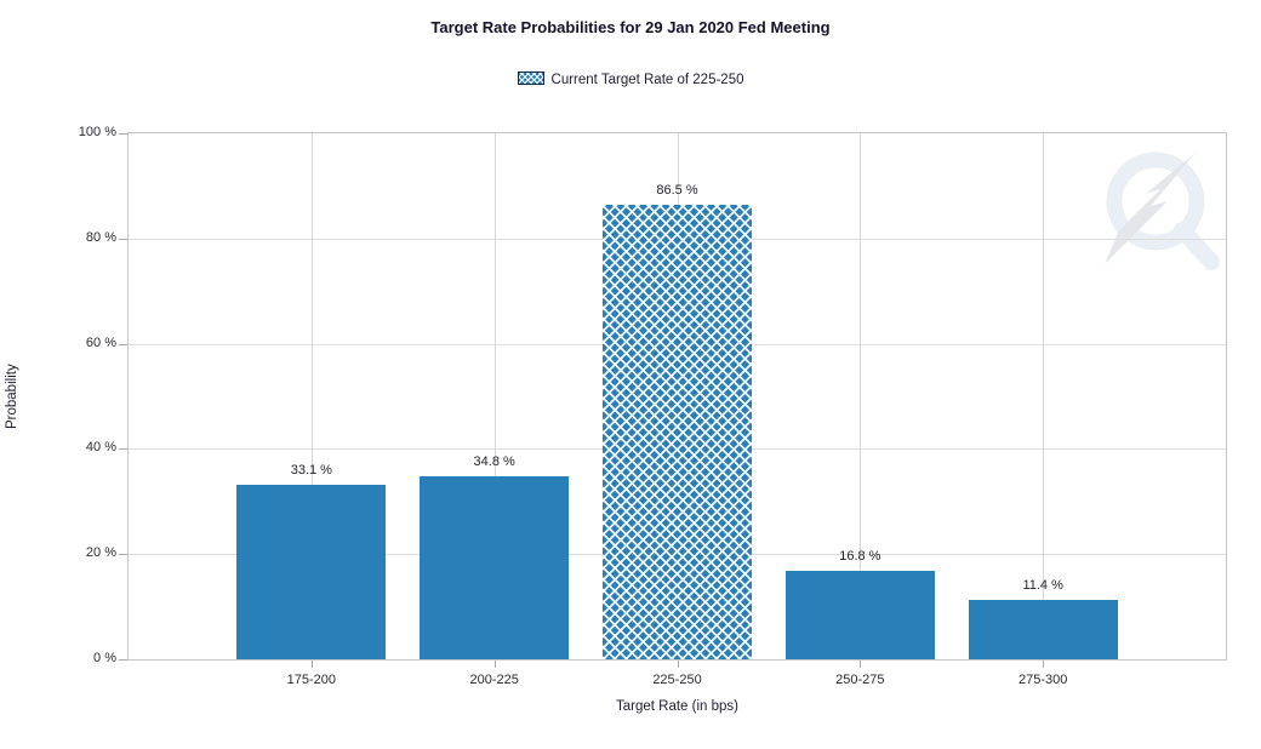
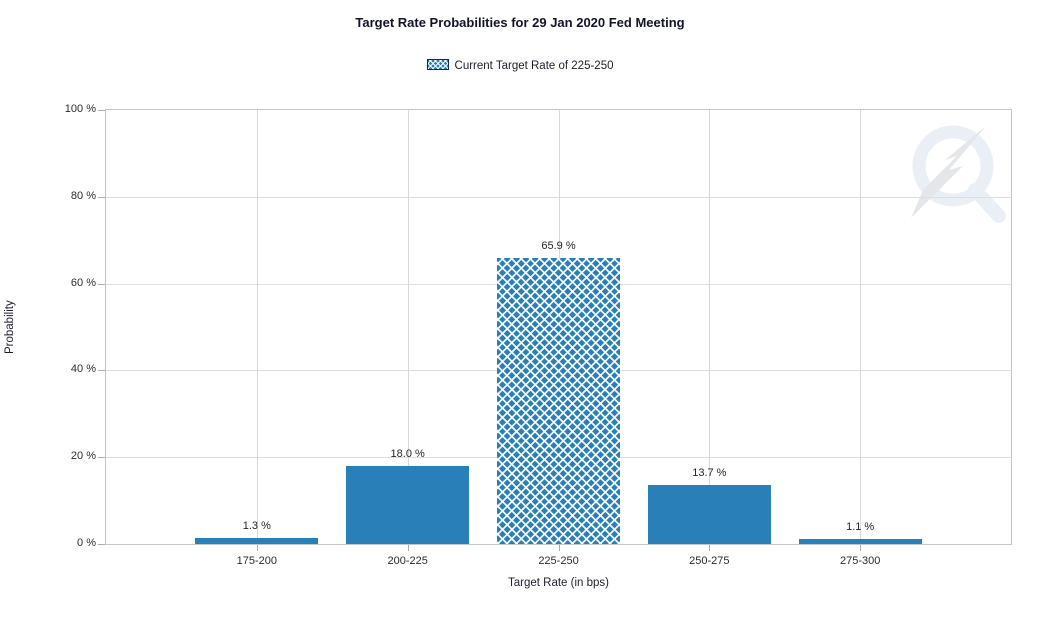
175-200: 33.1 -> 1.3
200-225: 34.8 -> 18.0
225-250: 86.5 -> 65.9
250-275: 16.8 -> 13.7
275-300: 11.4 -> 1.1
